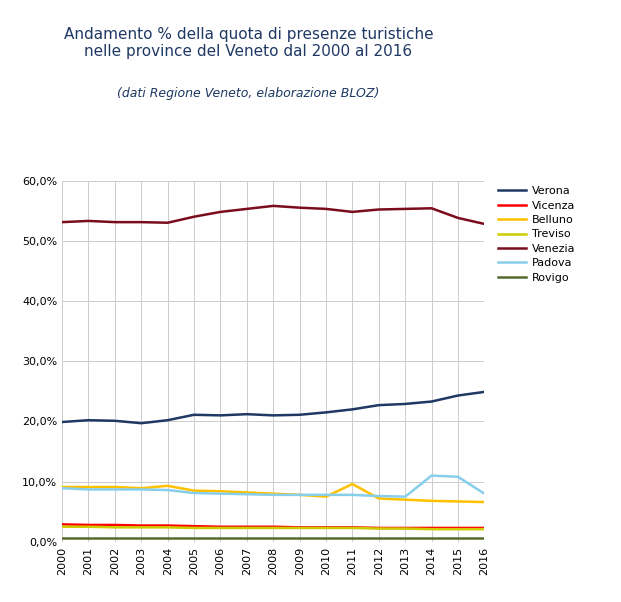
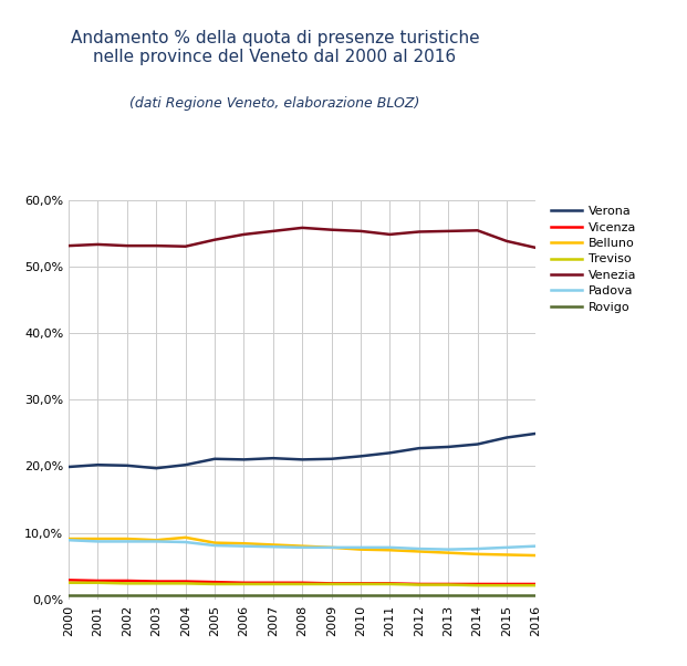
Belluno/2011: 9,6% -> 7,4%
Padova/2014: 11,0% -> 7,6%
Padova/2015: 10,8% -> 7,8%
